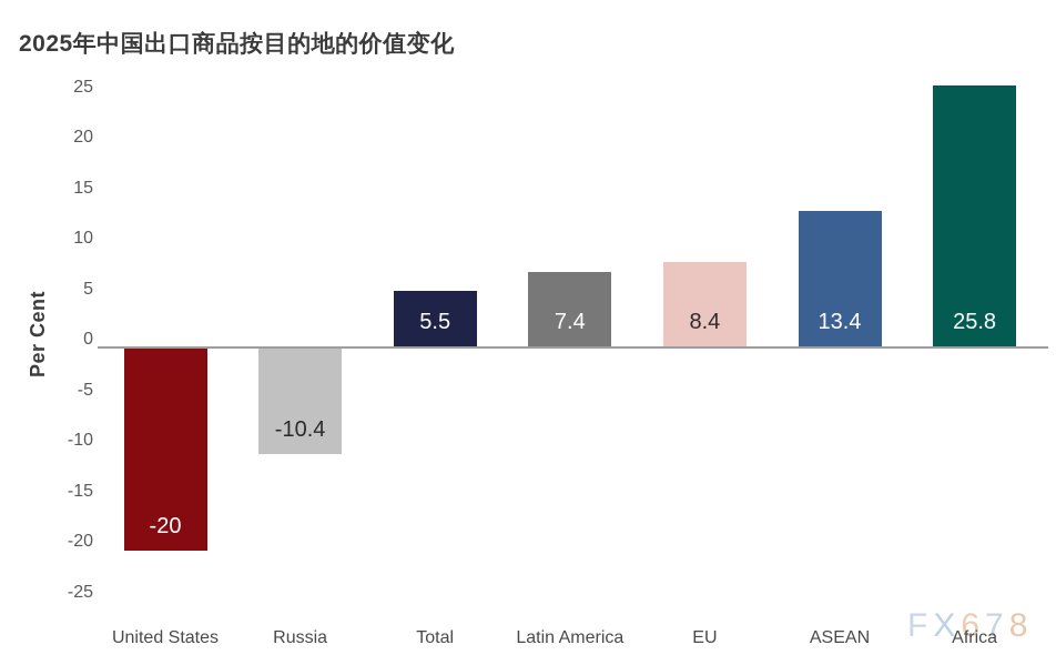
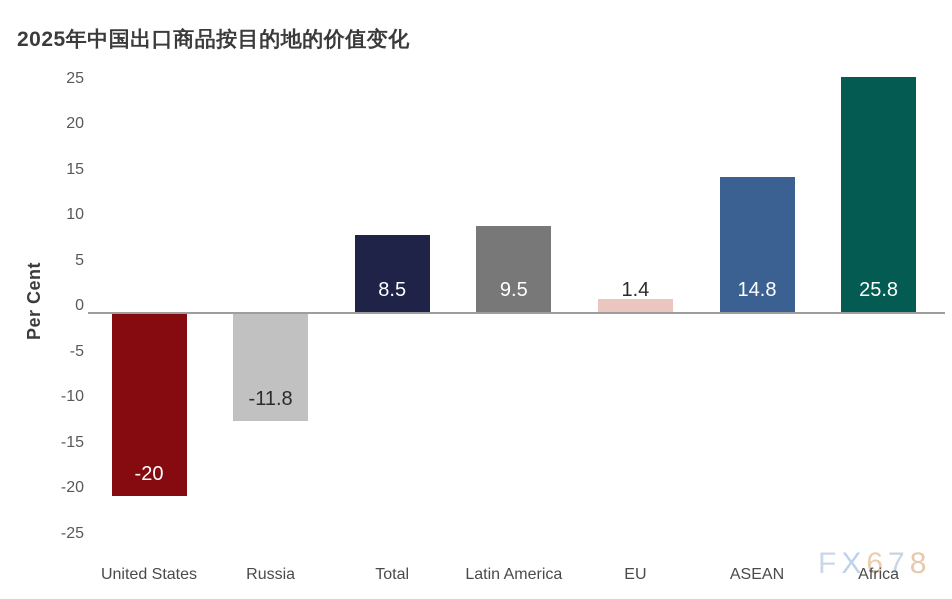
Russia: -10.4 -> -11.8
Total: 5.5 -> 8.5
Latin America: 7.4 -> 9.5
EU: 8.4 -> 1.4
ASEAN: 13.4 -> 14.8
